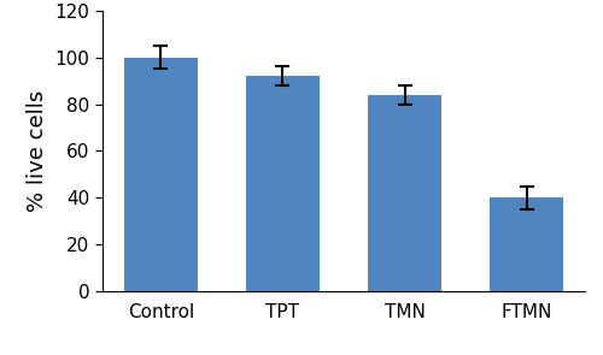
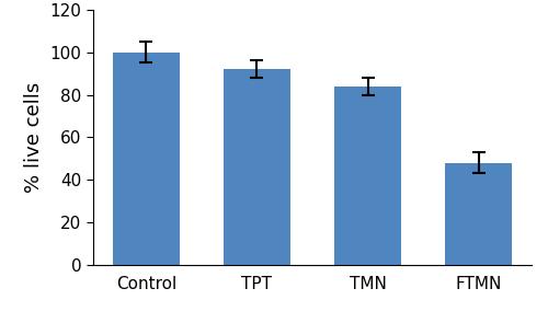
FTMN: 40 -> 48
